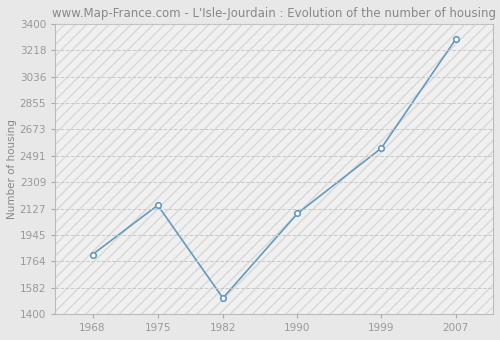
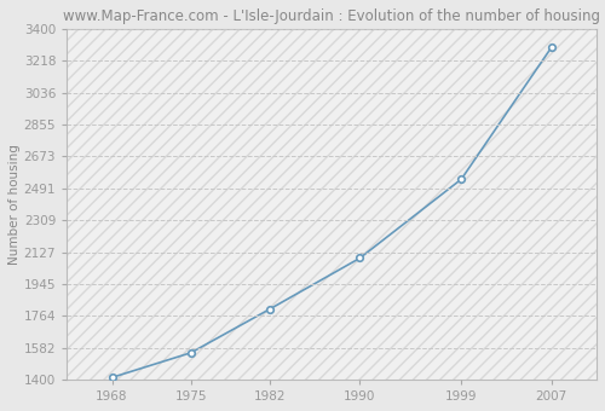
1968: 1810 -> 1410
1975: 2150 -> 1550
1982: 1510 -> 1800
